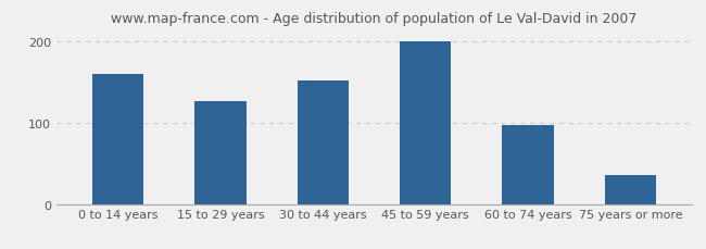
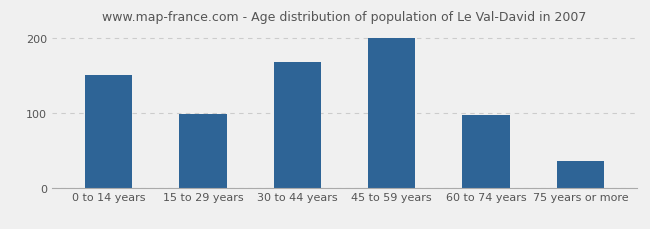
0 to 14 years: 160 -> 150
15 to 29 years: 126 -> 98
30 to 44 years: 152 -> 168
